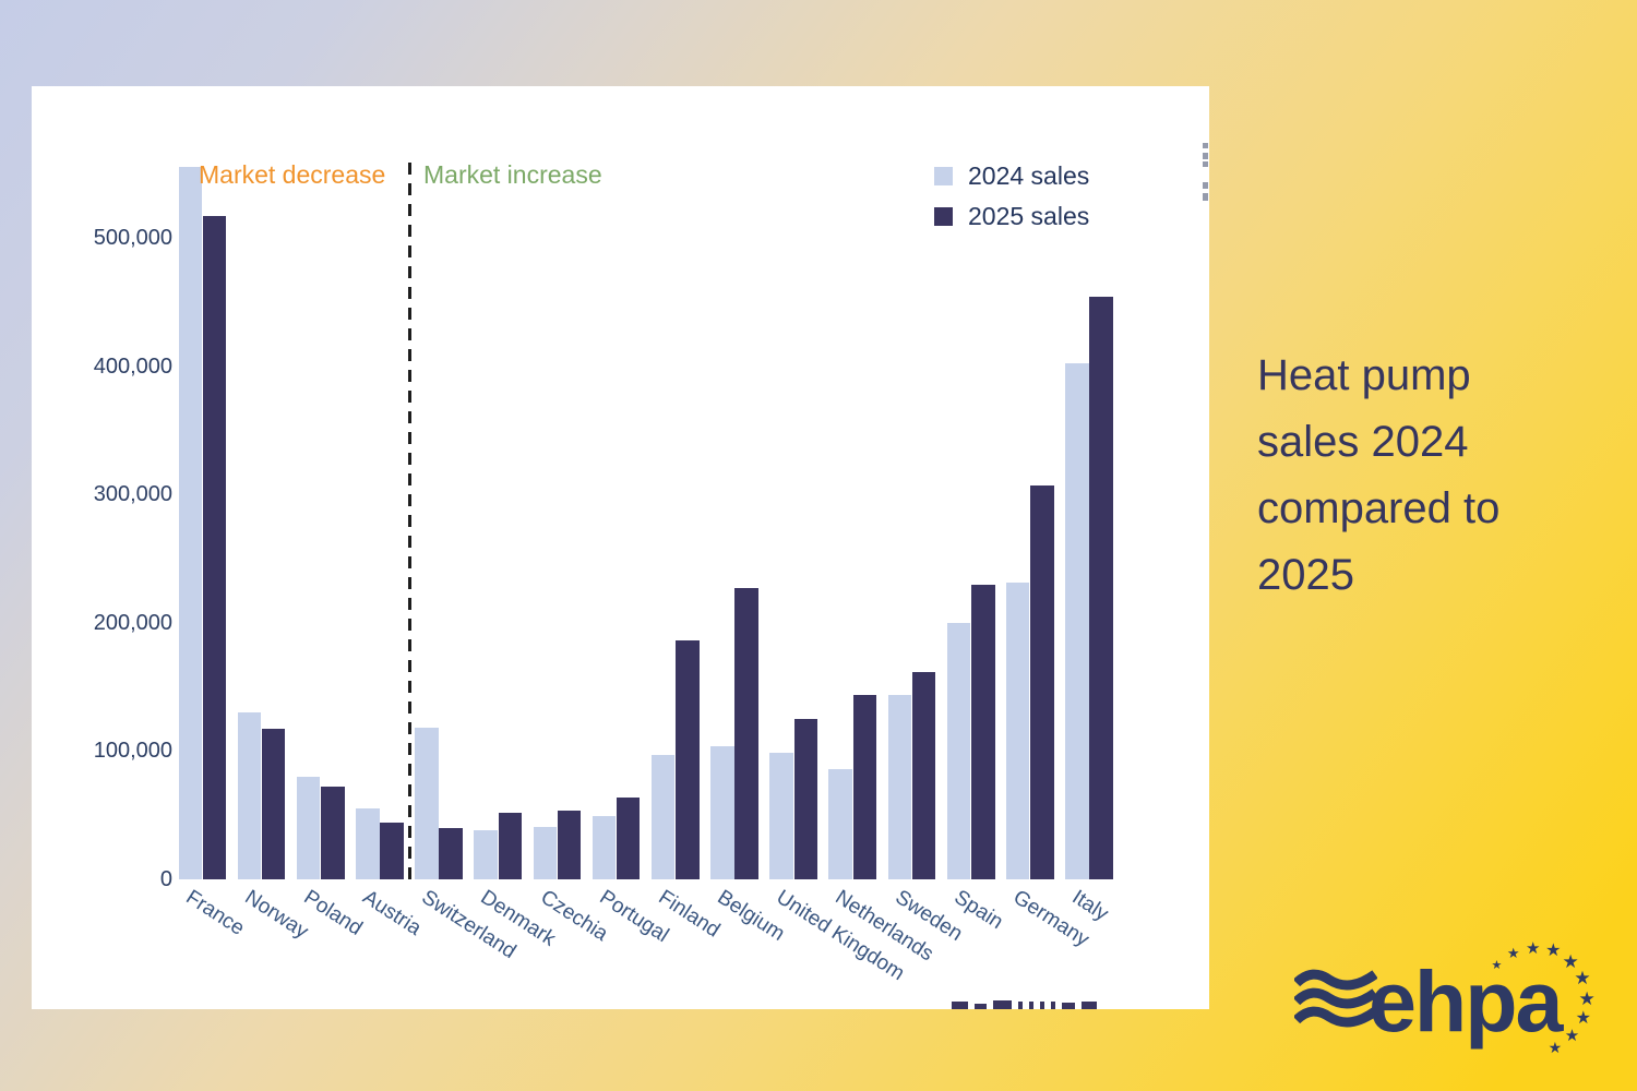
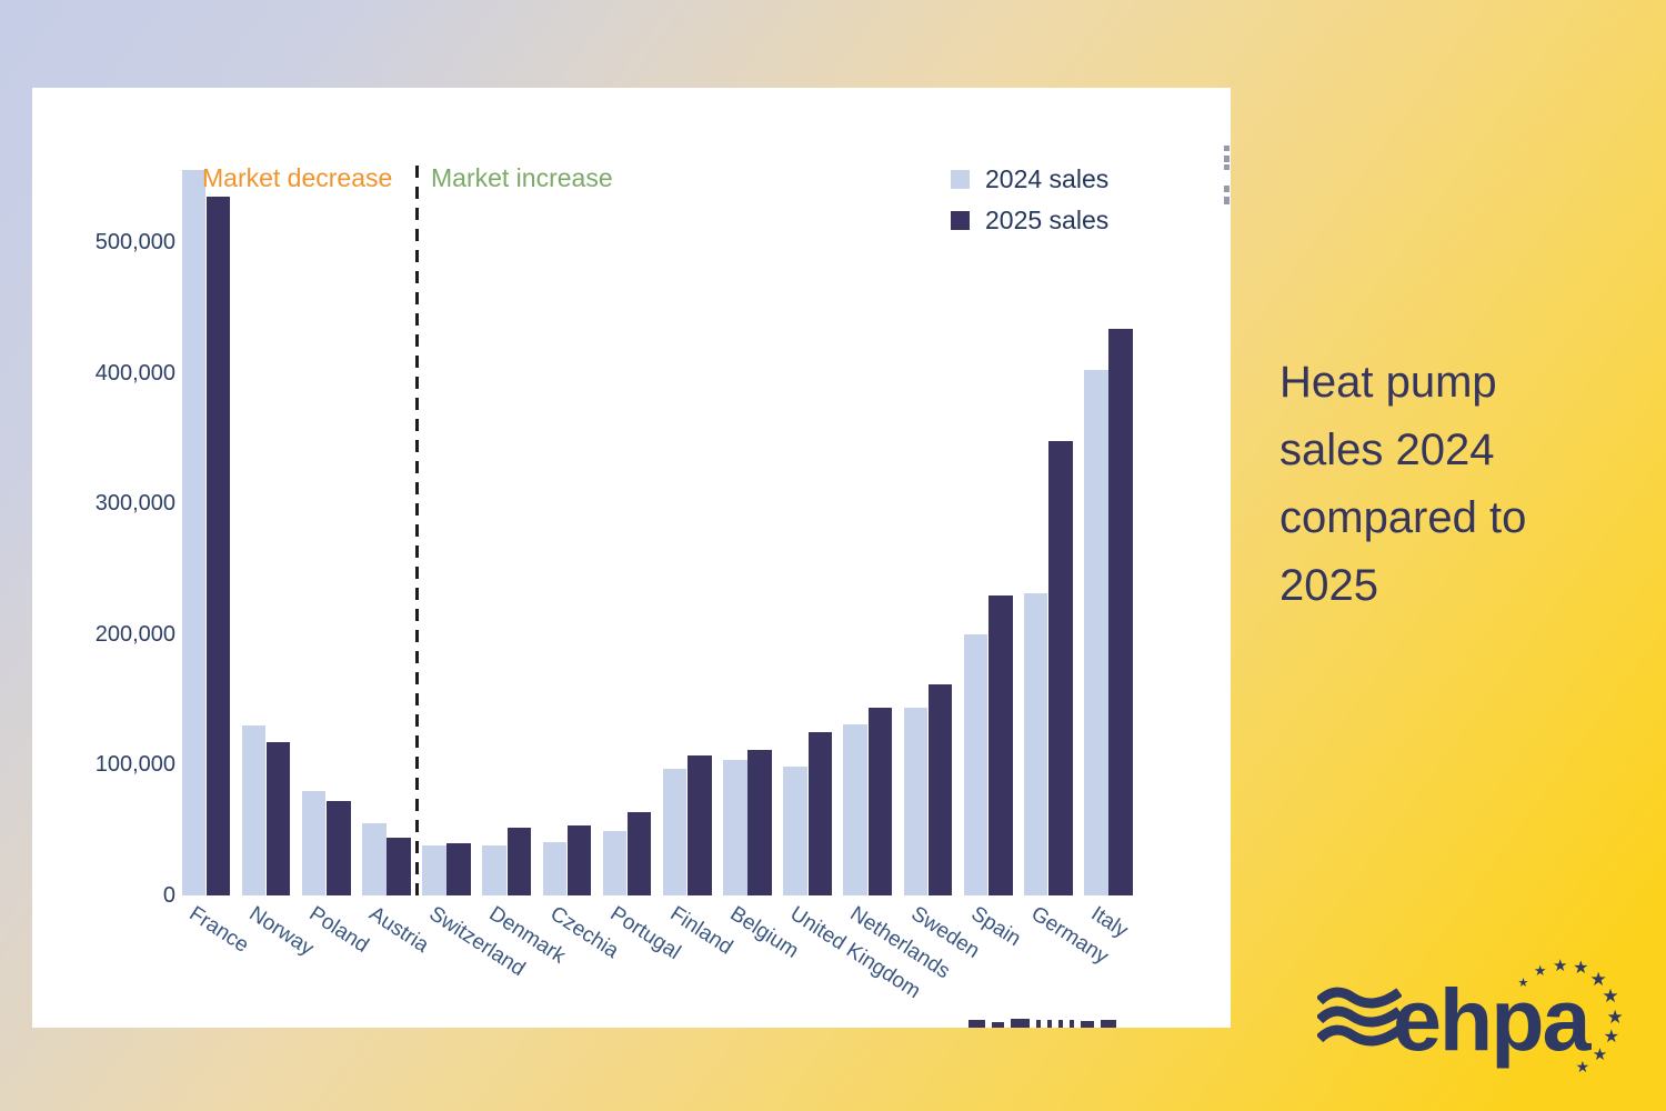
2025 sales/France: 517000 -> 535000
2024 sales/Switzerland: 118000 -> 38000
2025 sales/Finland: 186000 -> 107000
2025 sales/Belgium: 227000 -> 111000
2024 sales/Netherlands: 86000 -> 131000
2025 sales/Germany: 307000 -> 348000
2025 sales/Italy: 454000 -> 434000
